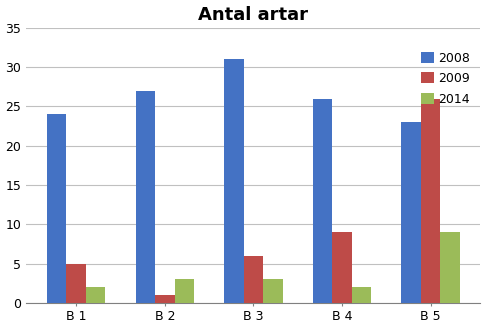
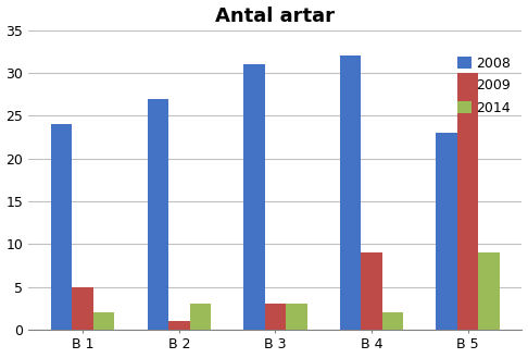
2009/B 3: 6 -> 3
2008/B 4: 26 -> 32
2009/B 5: 26 -> 30
